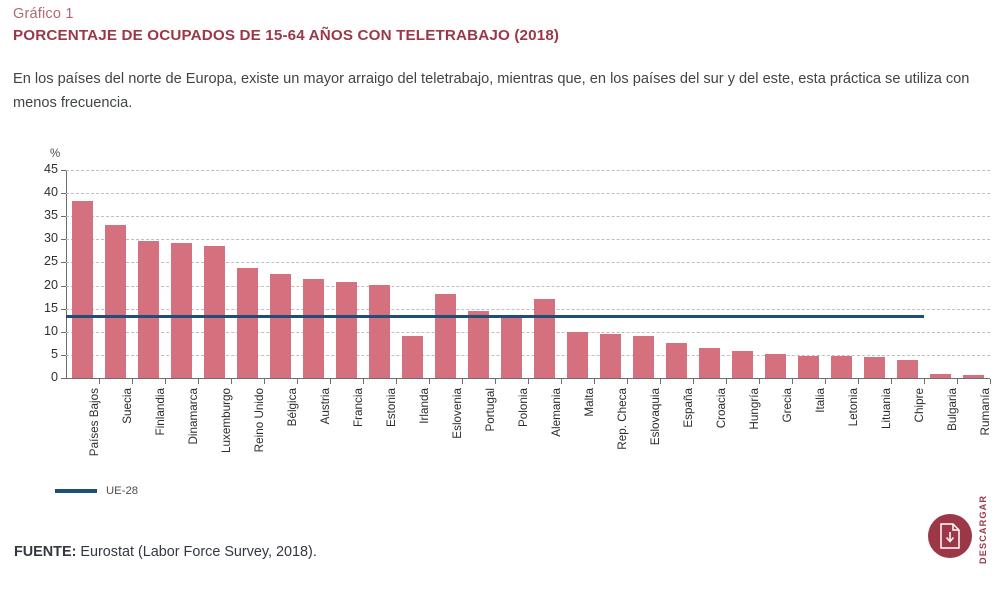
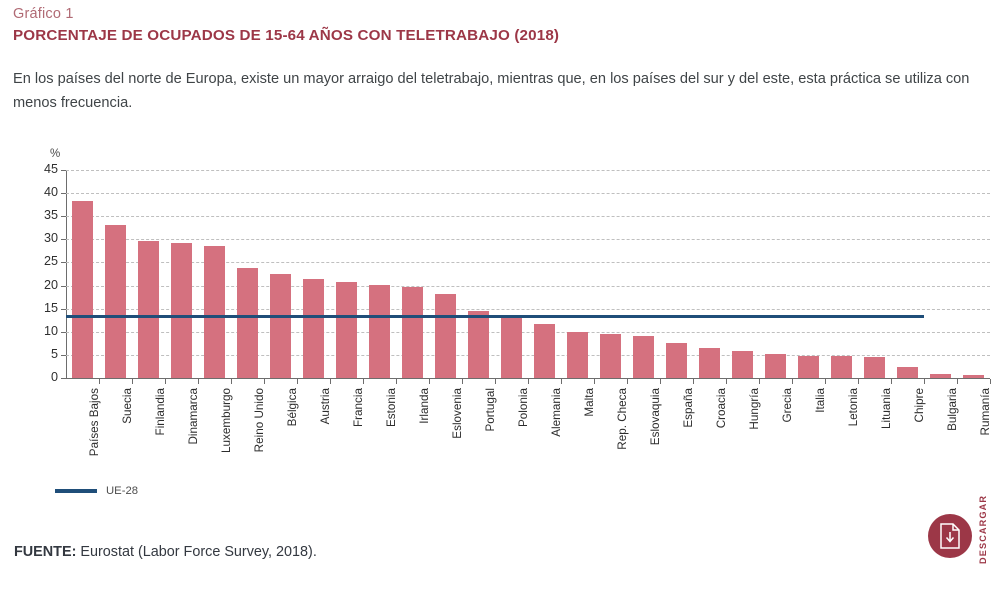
Irlanda: 9 -> 20
Alemania: 17 -> 12
Chipre: 4 -> 2
